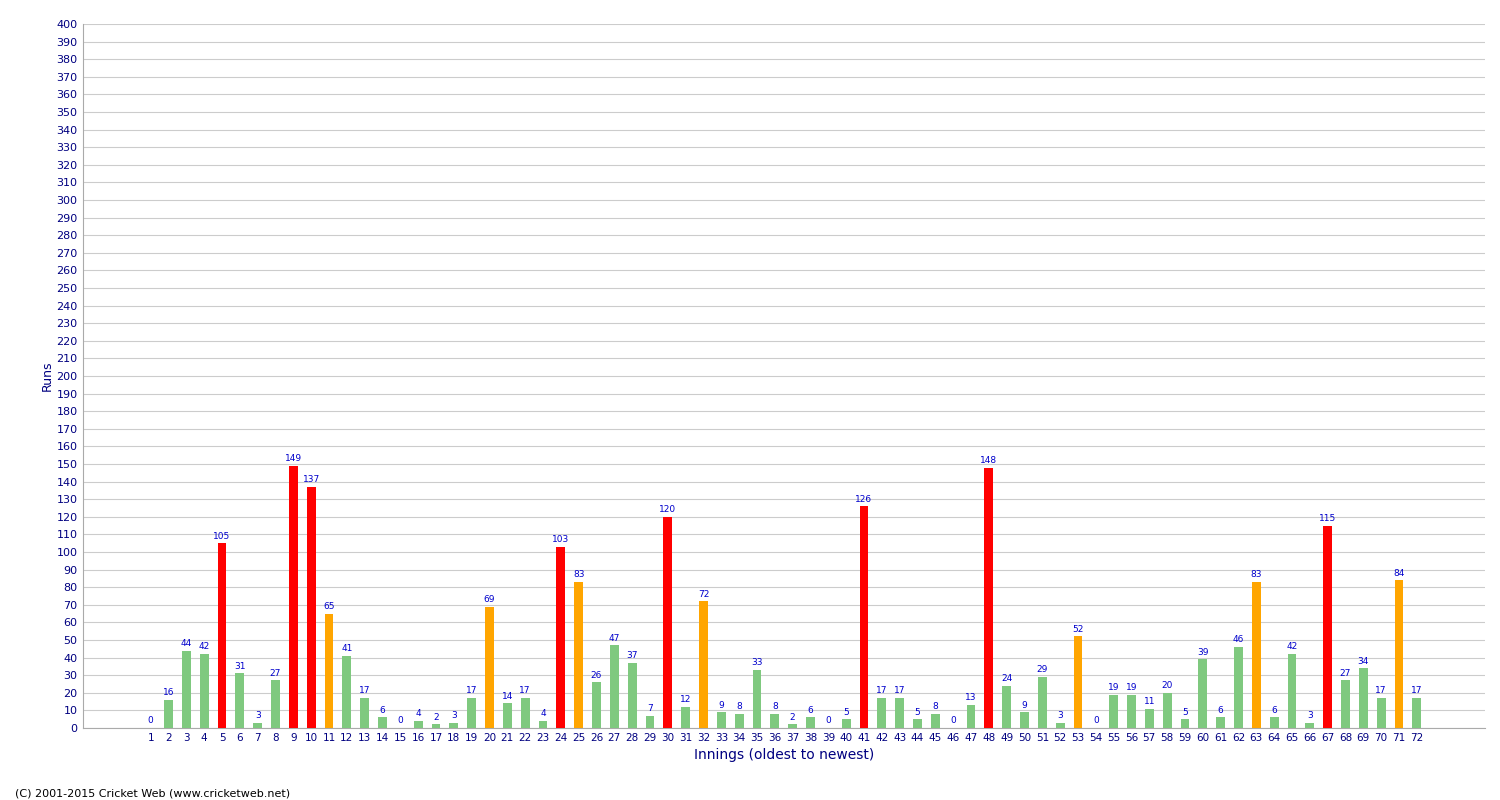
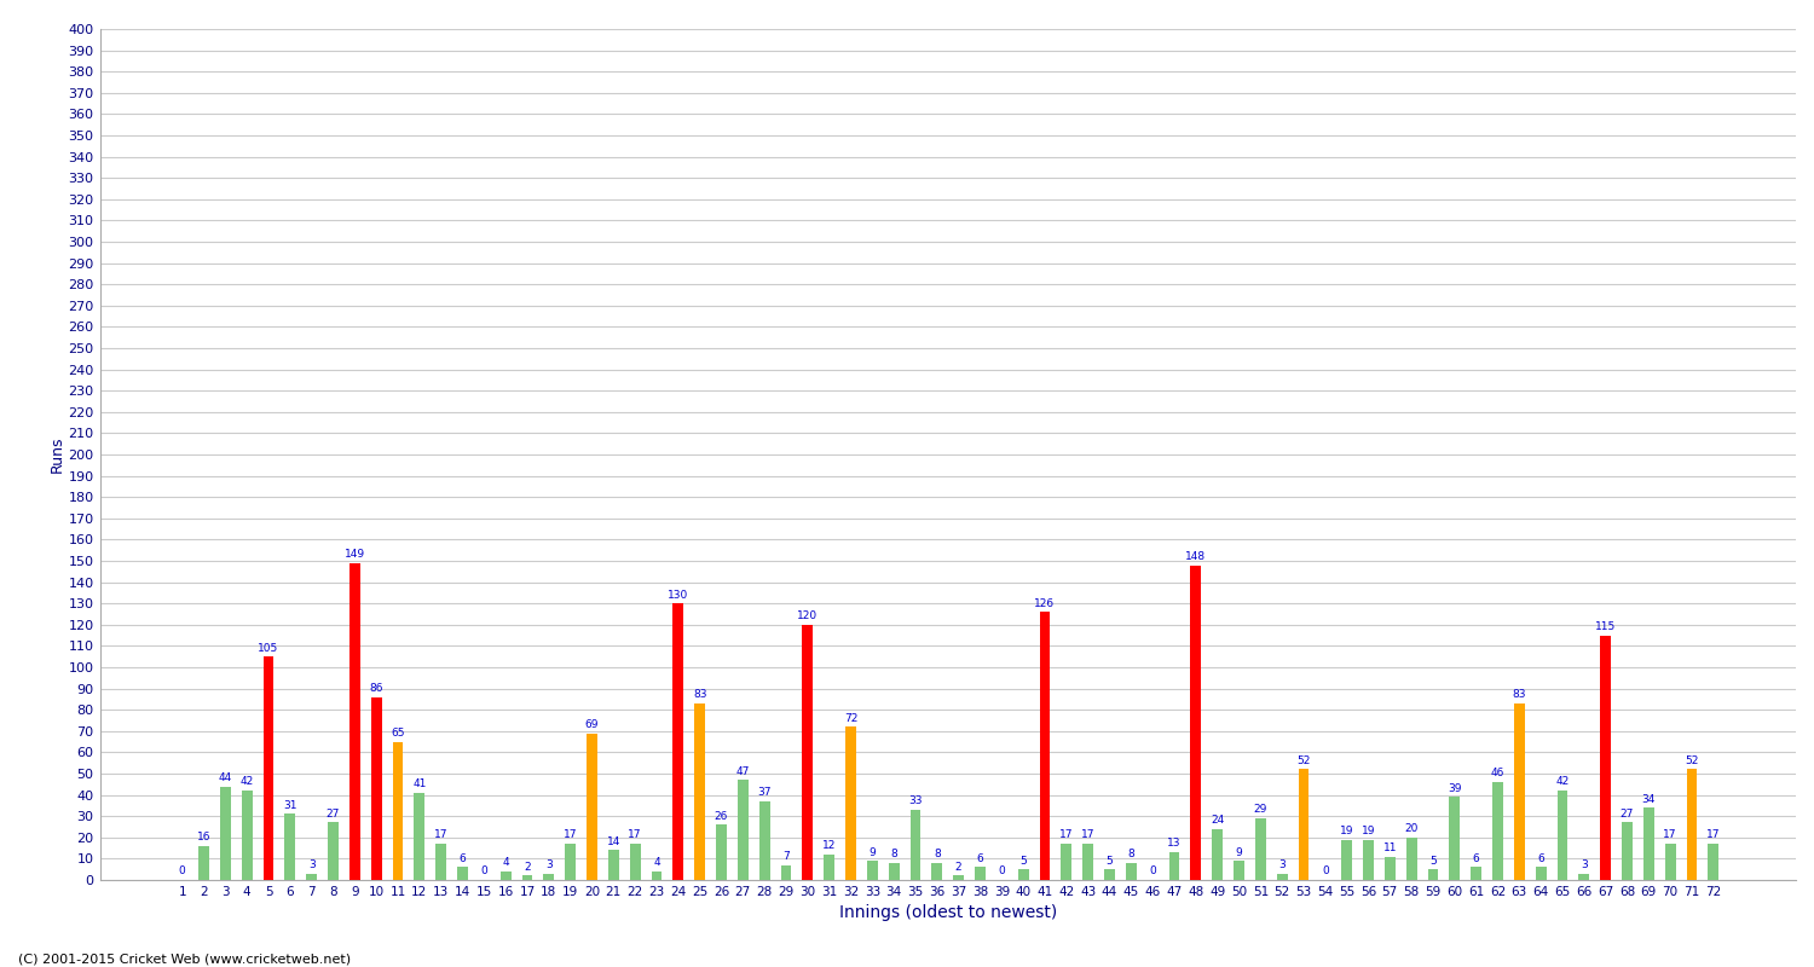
10: 137 -> 86
24: 103 -> 130
71: 84 -> 52
